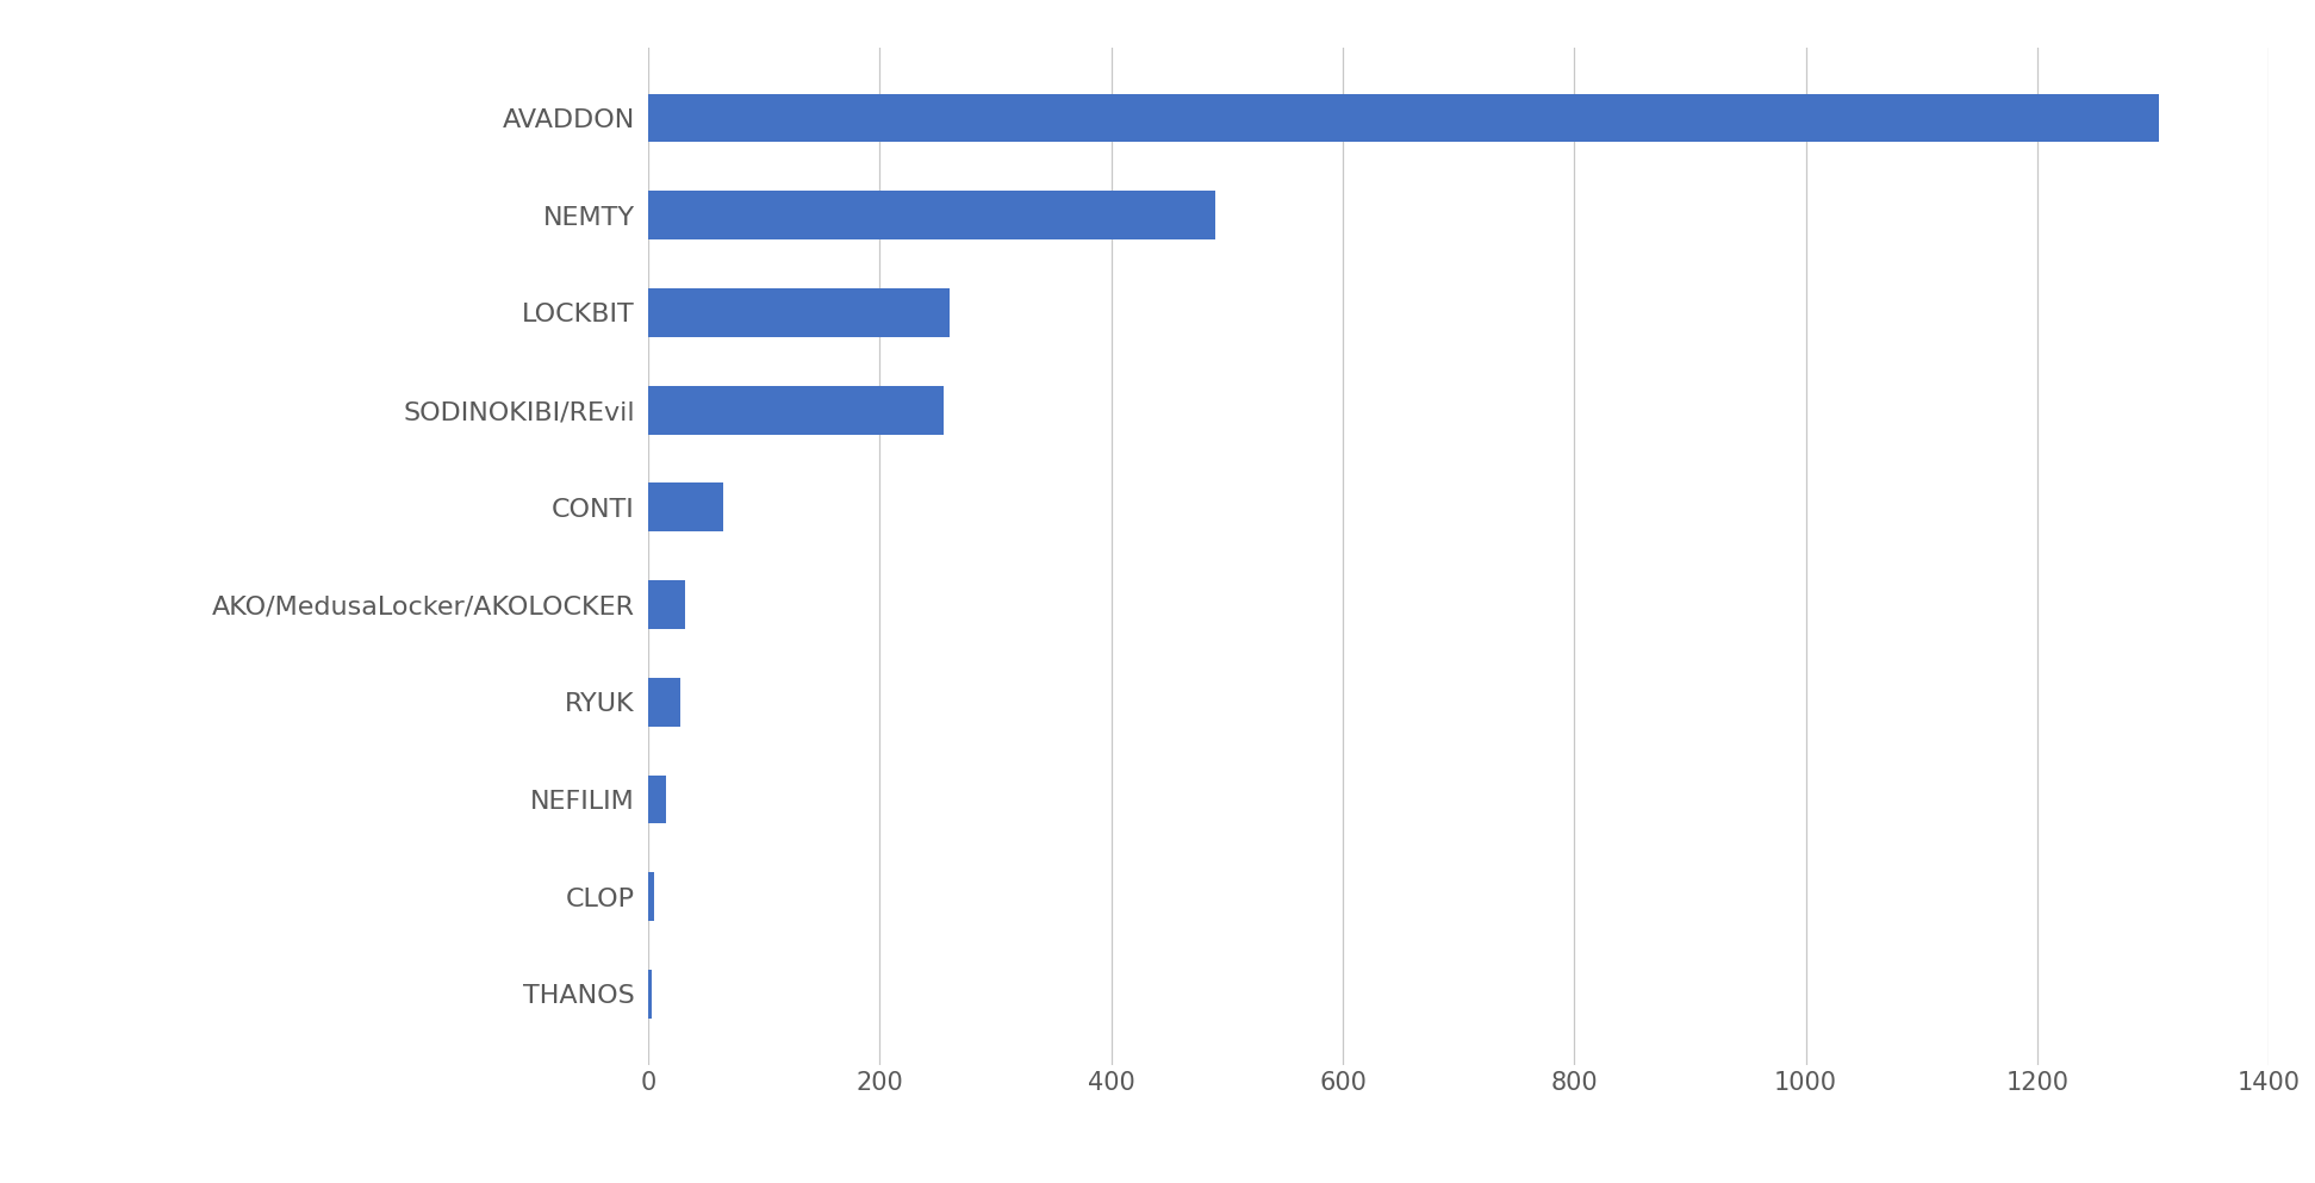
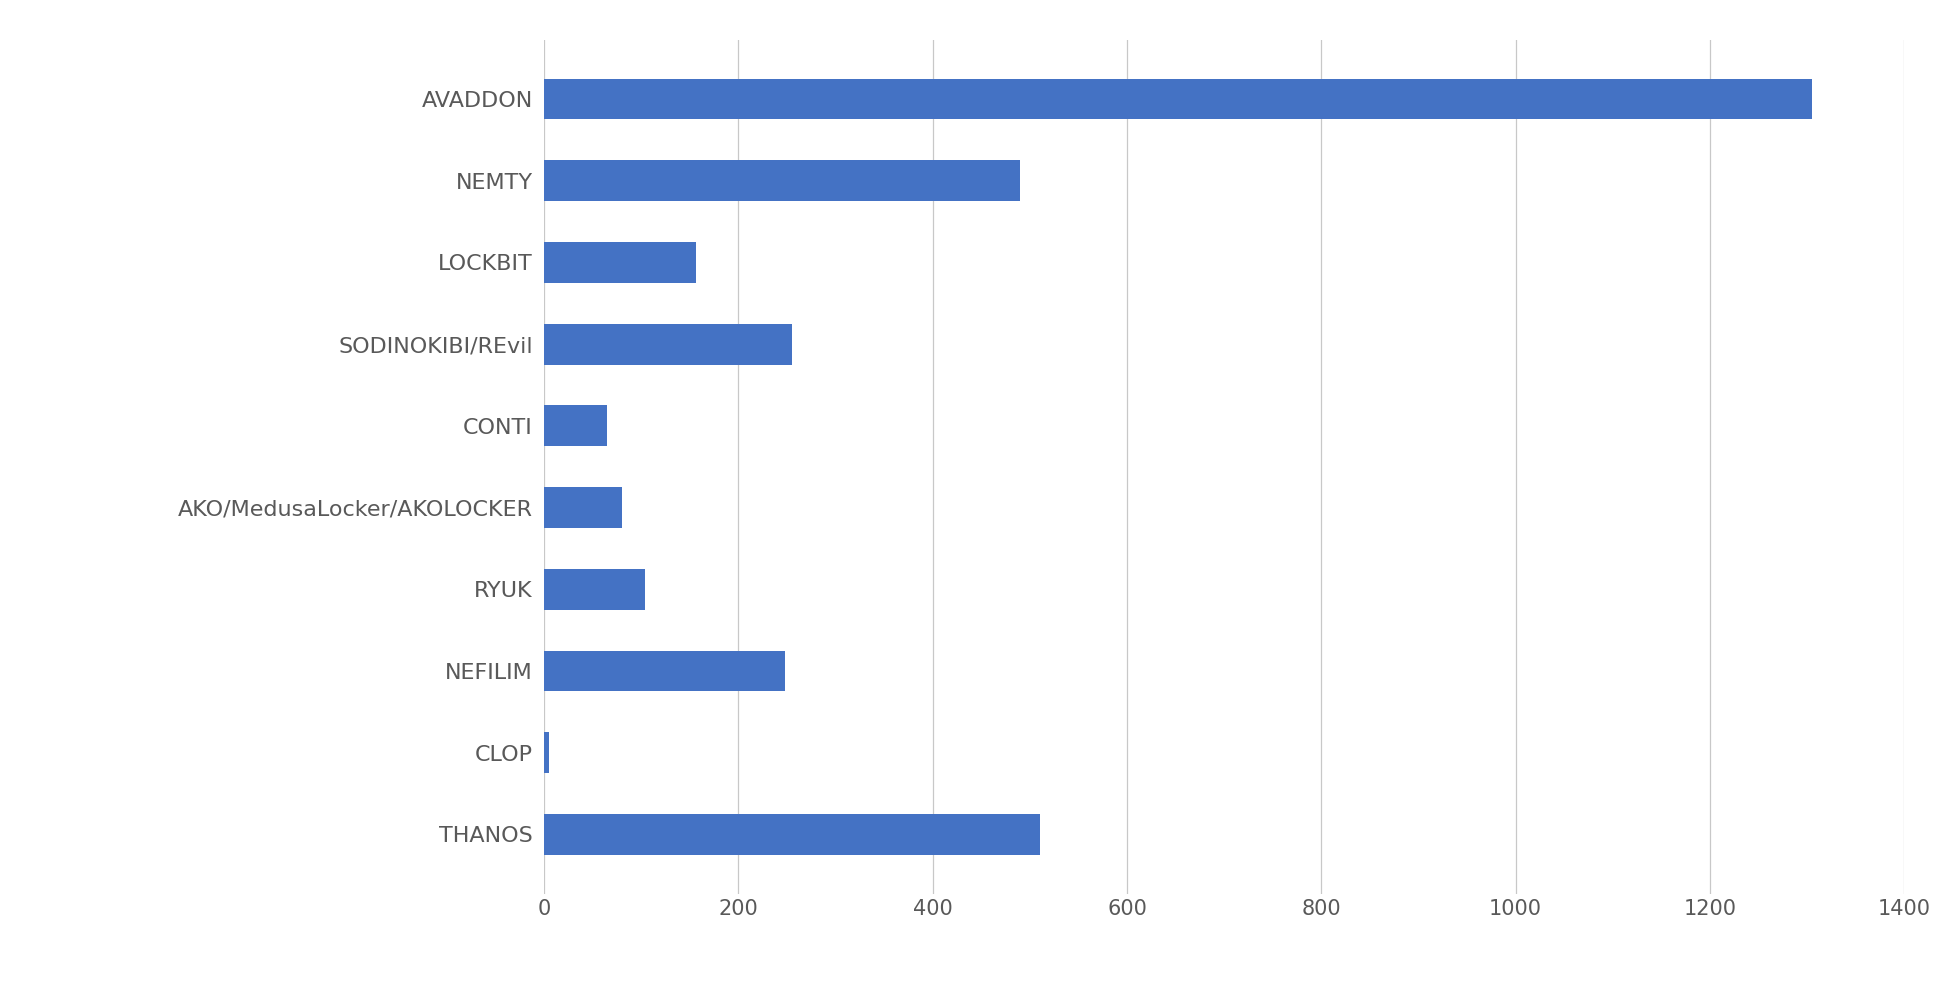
LOCKBIT: 260 -> 156
AKO/MedusaLocker/AKOLOCKER: 32 -> 80
RYUK: 28 -> 104
NEFILIM: 15 -> 248
THANOS: 3 -> 510
